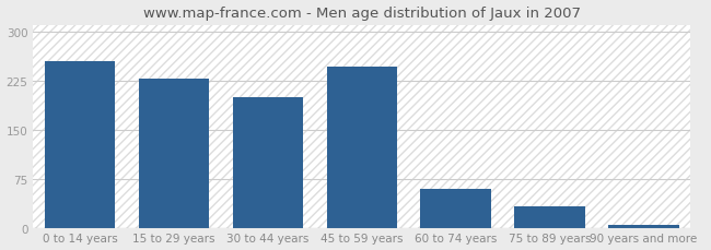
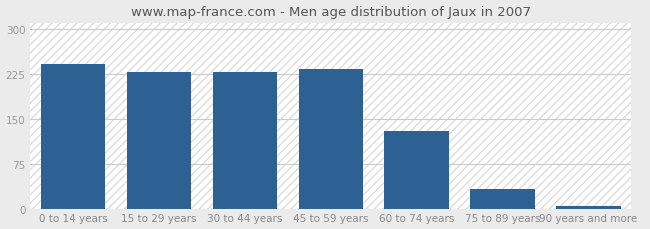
0 to 14 years: 254 -> 242
30 to 44 years: 200 -> 228
45 to 59 years: 246 -> 233
60 to 74 years: 60 -> 130
